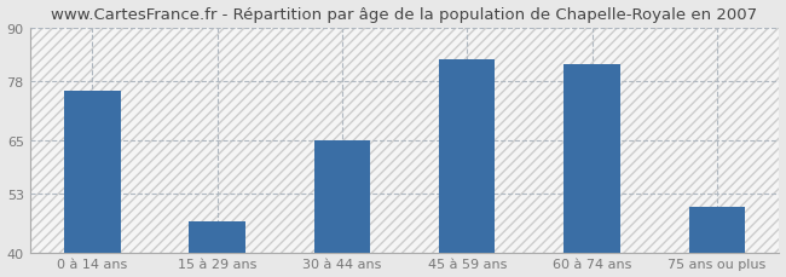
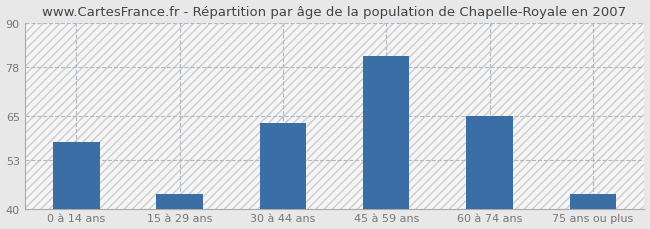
0 à 14 ans: 76 -> 58
15 à 29 ans: 47 -> 44
30 à 44 ans: 65 -> 63
45 à 59 ans: 83 -> 81
60 à 74 ans: 82 -> 65
75 ans ou plus: 50 -> 44
